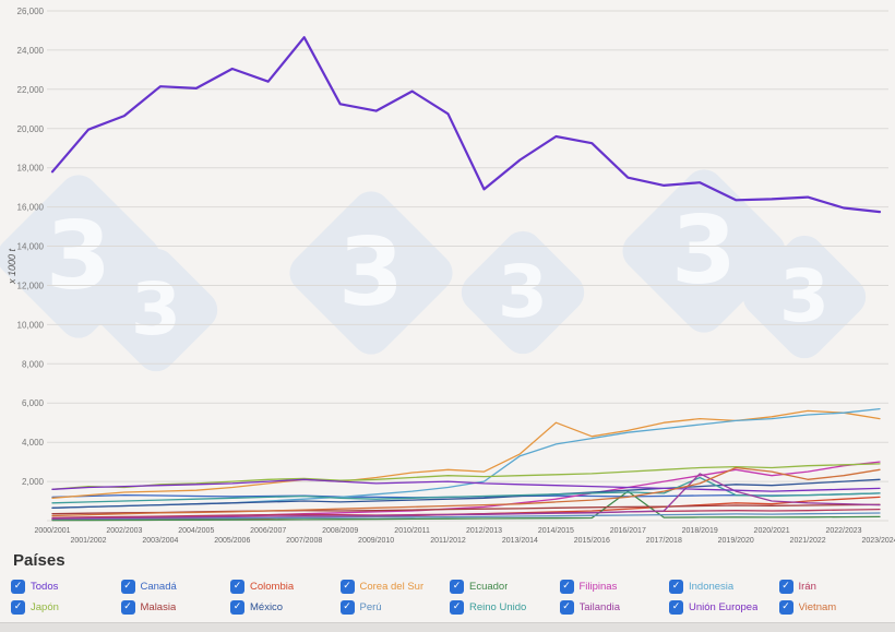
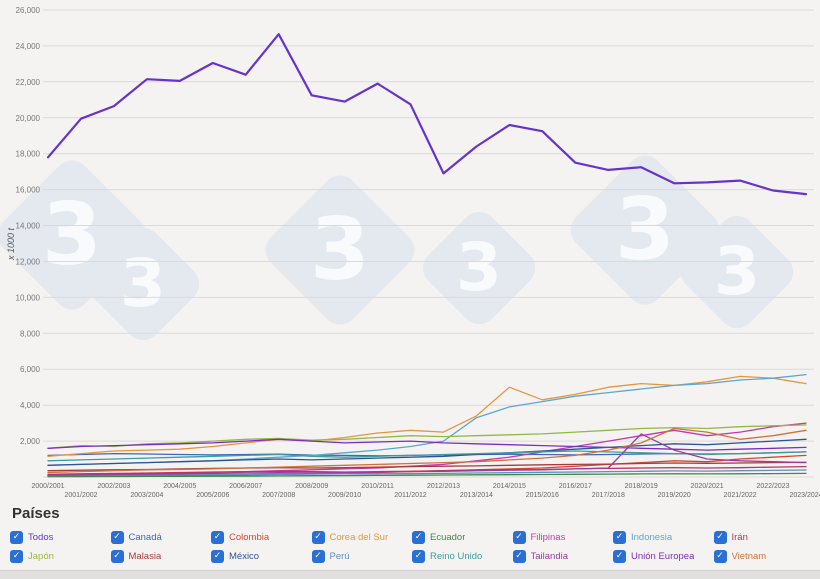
Ecuador/2016/2017: 1500 -> 200
Reino Unido/2018/2019: 2200 -> 1400
